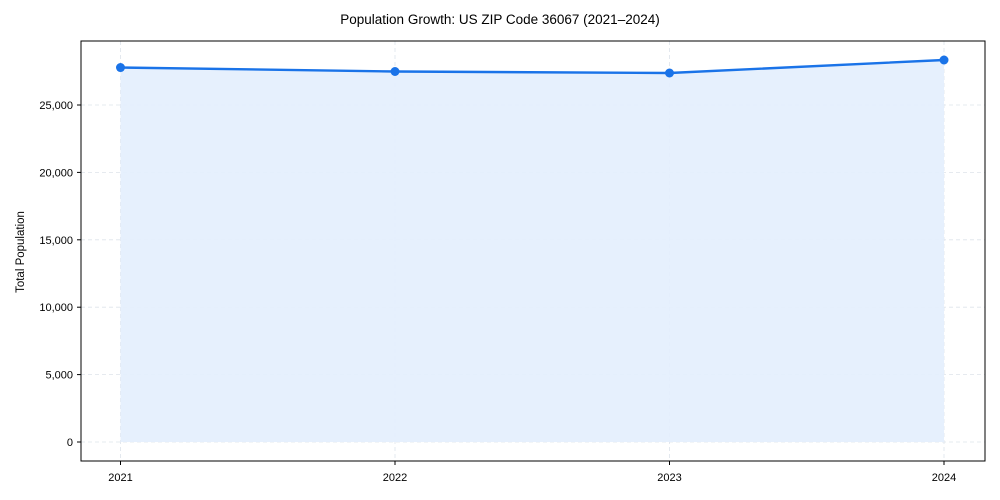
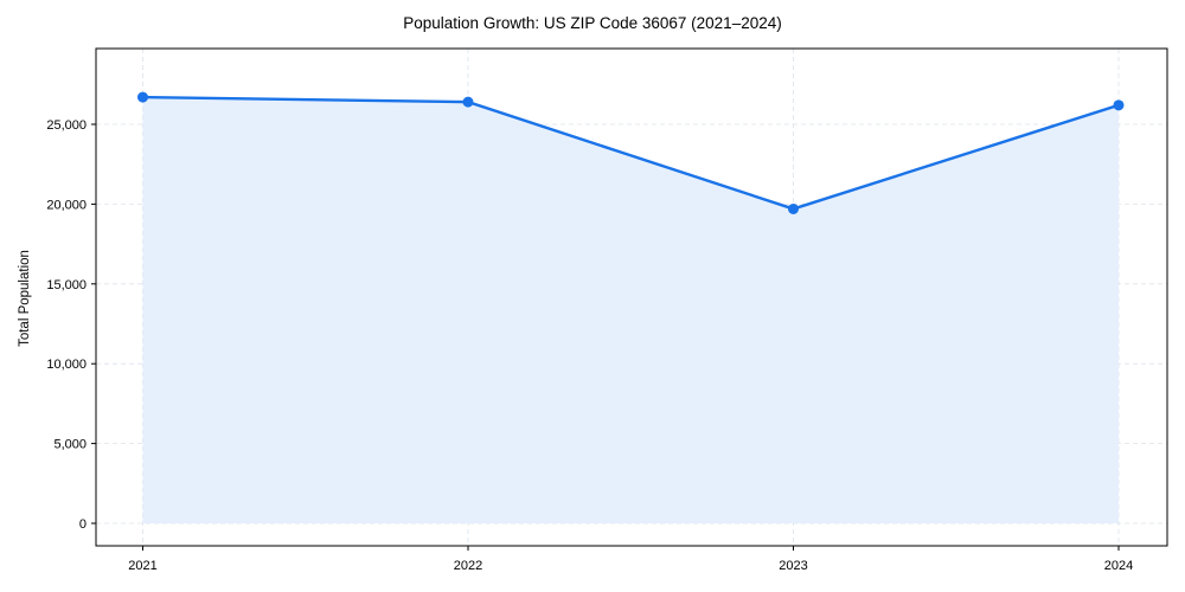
2021: 27800 -> 26700
2022: 27500 -> 26400
2023: 27400 -> 19700
2024: 28300 -> 26200
